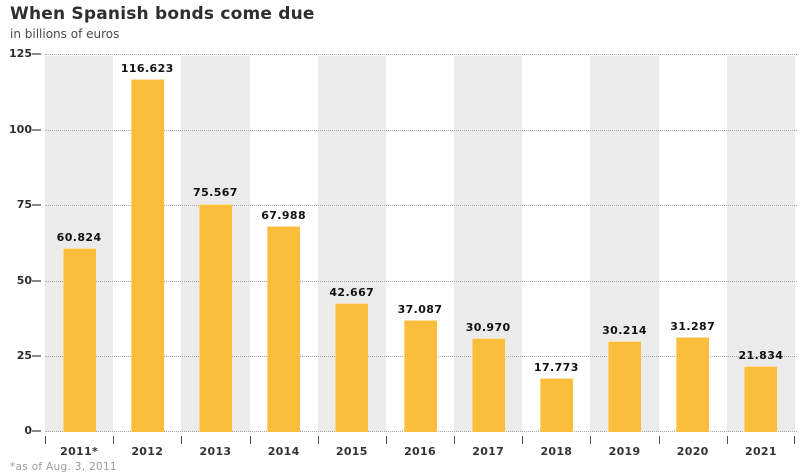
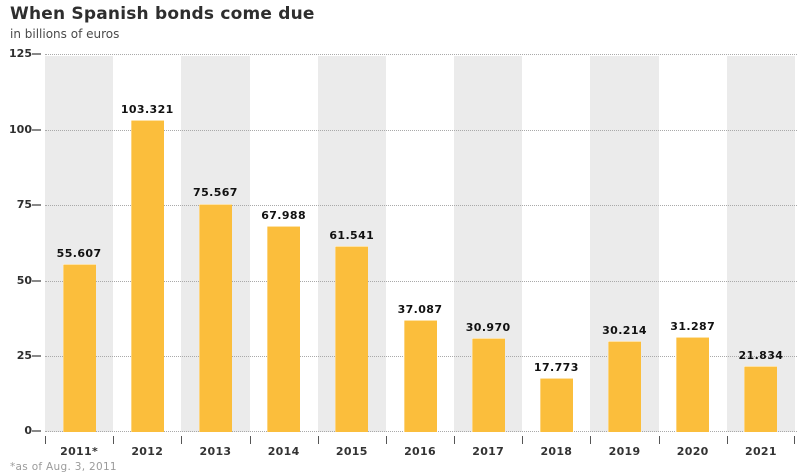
2011*: 60.824 -> 55.607
2012: 116.623 -> 103.321
2015: 42.667 -> 61.541
